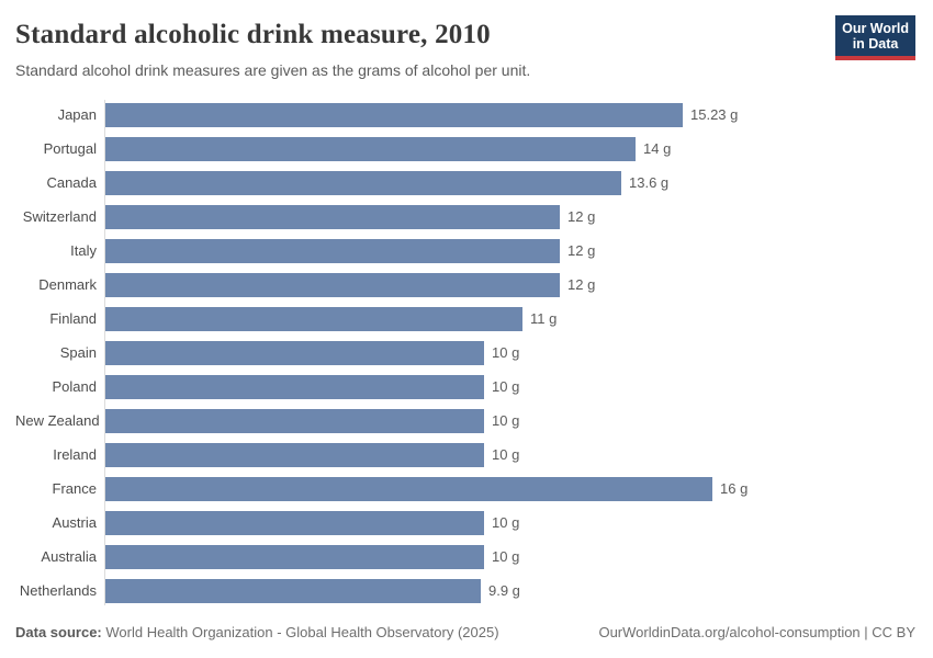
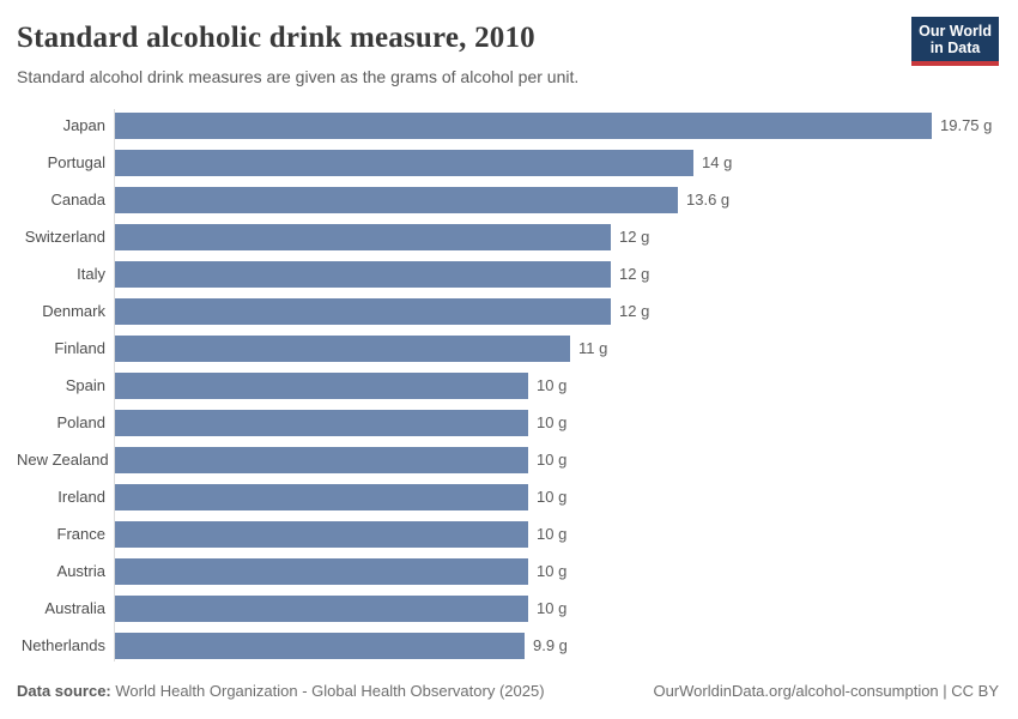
Japan: 15.23 -> 19.75
France: 16 -> 10
